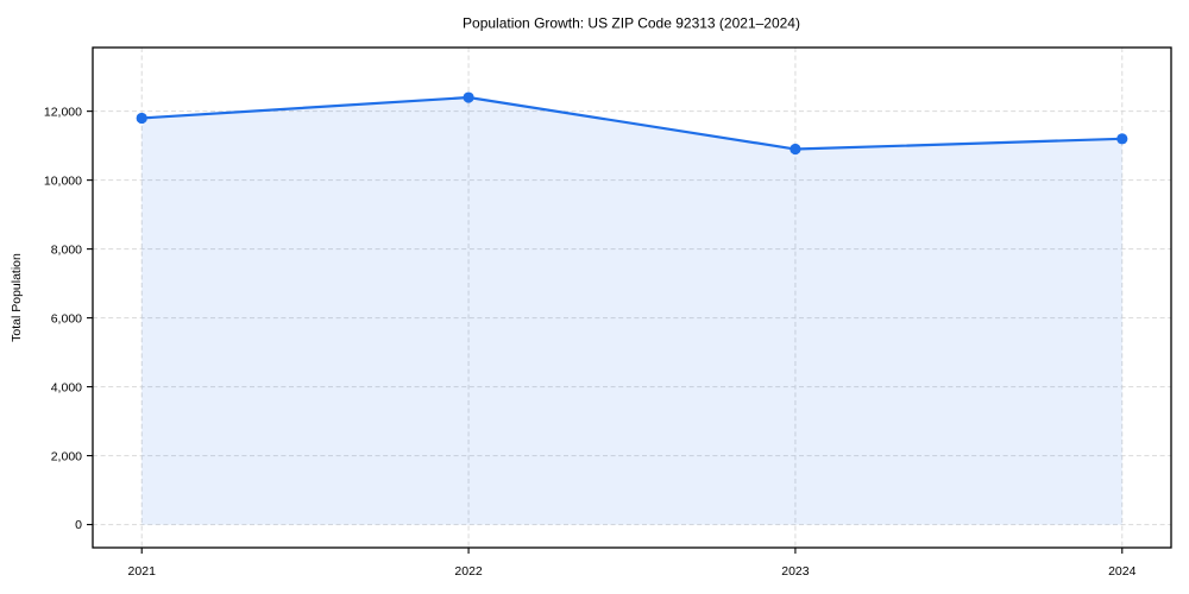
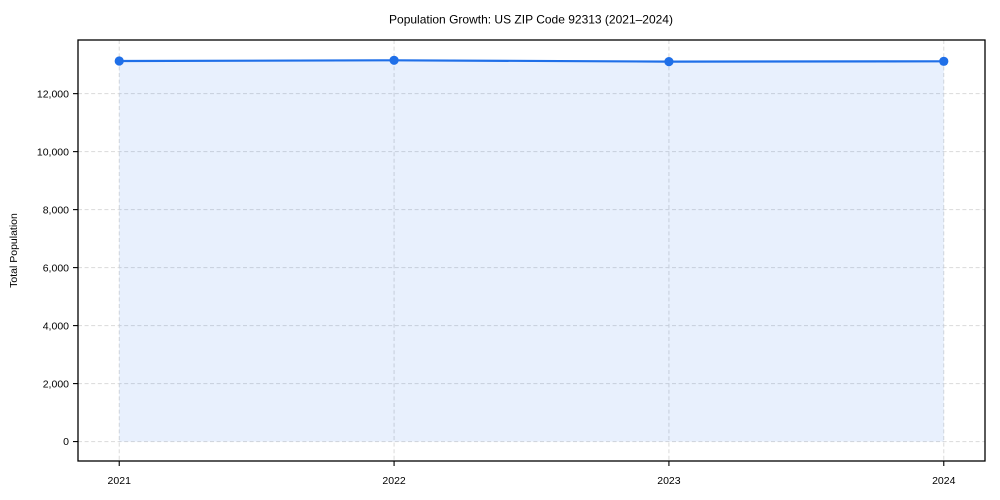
2021: 11800 -> 13100
2022: 12400 -> 13200
2023: 10900 -> 13100
2024: 11200 -> 13100
